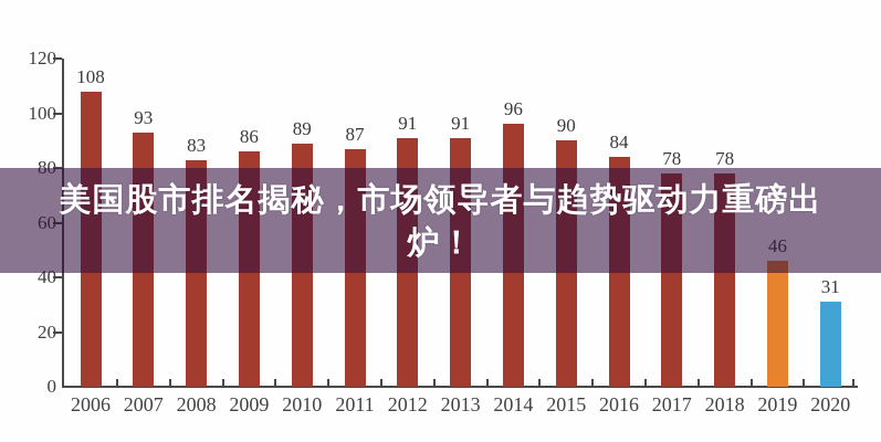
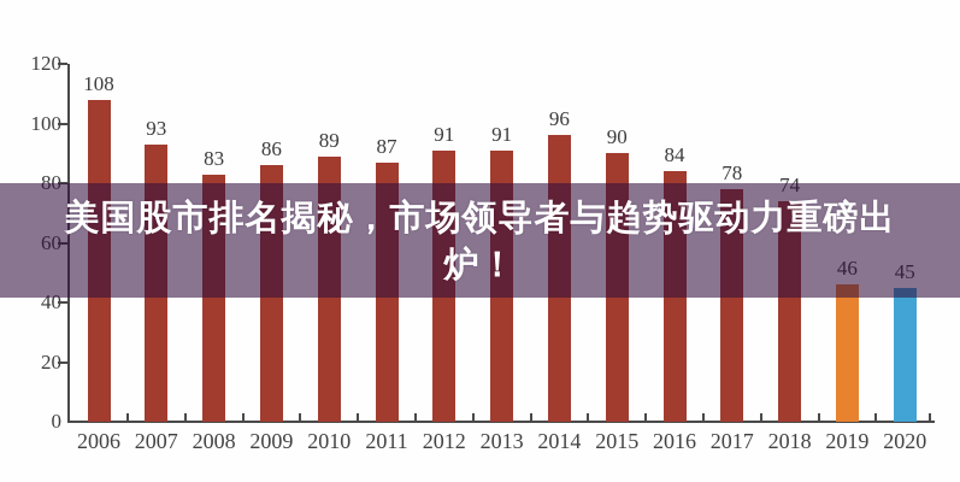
2018: 78 -> 74
2020: 31 -> 45
